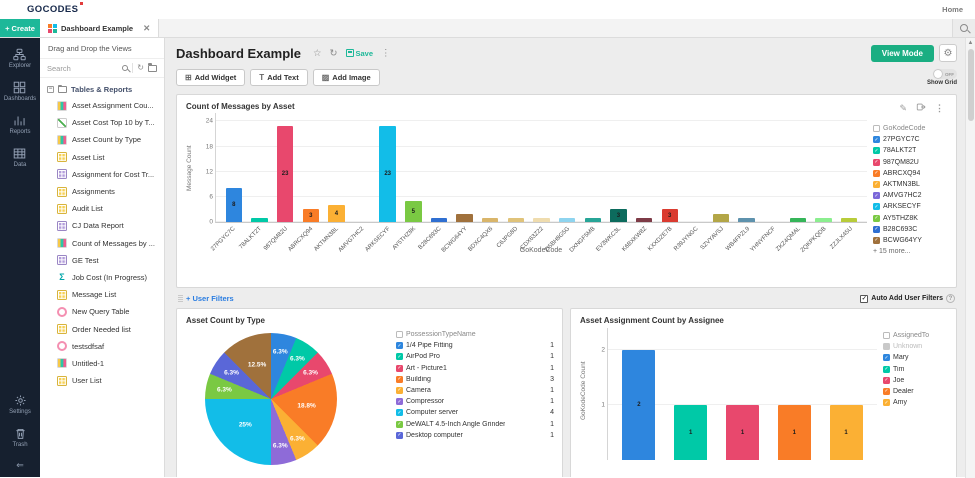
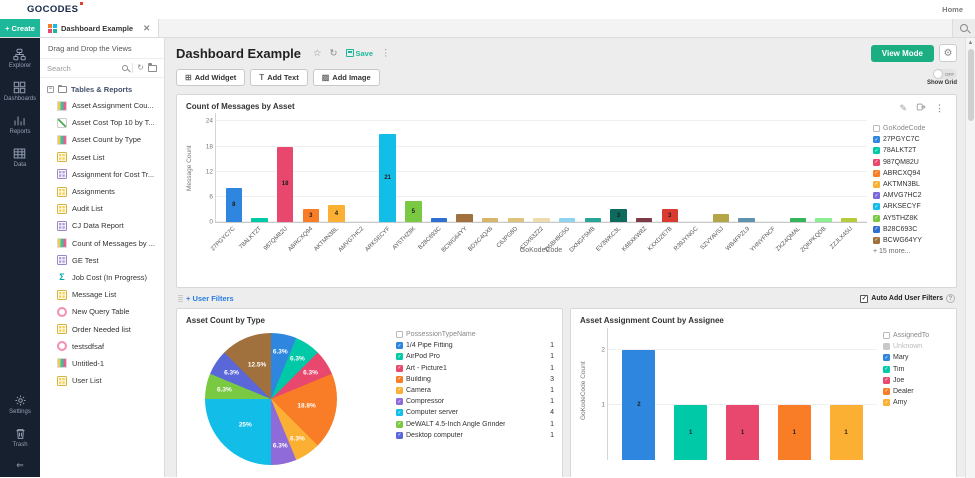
Count of Messages by Asset/987QM82U: 23 -> 18
Count of Messages by Asset/ARKSECYF: 23 -> 21
